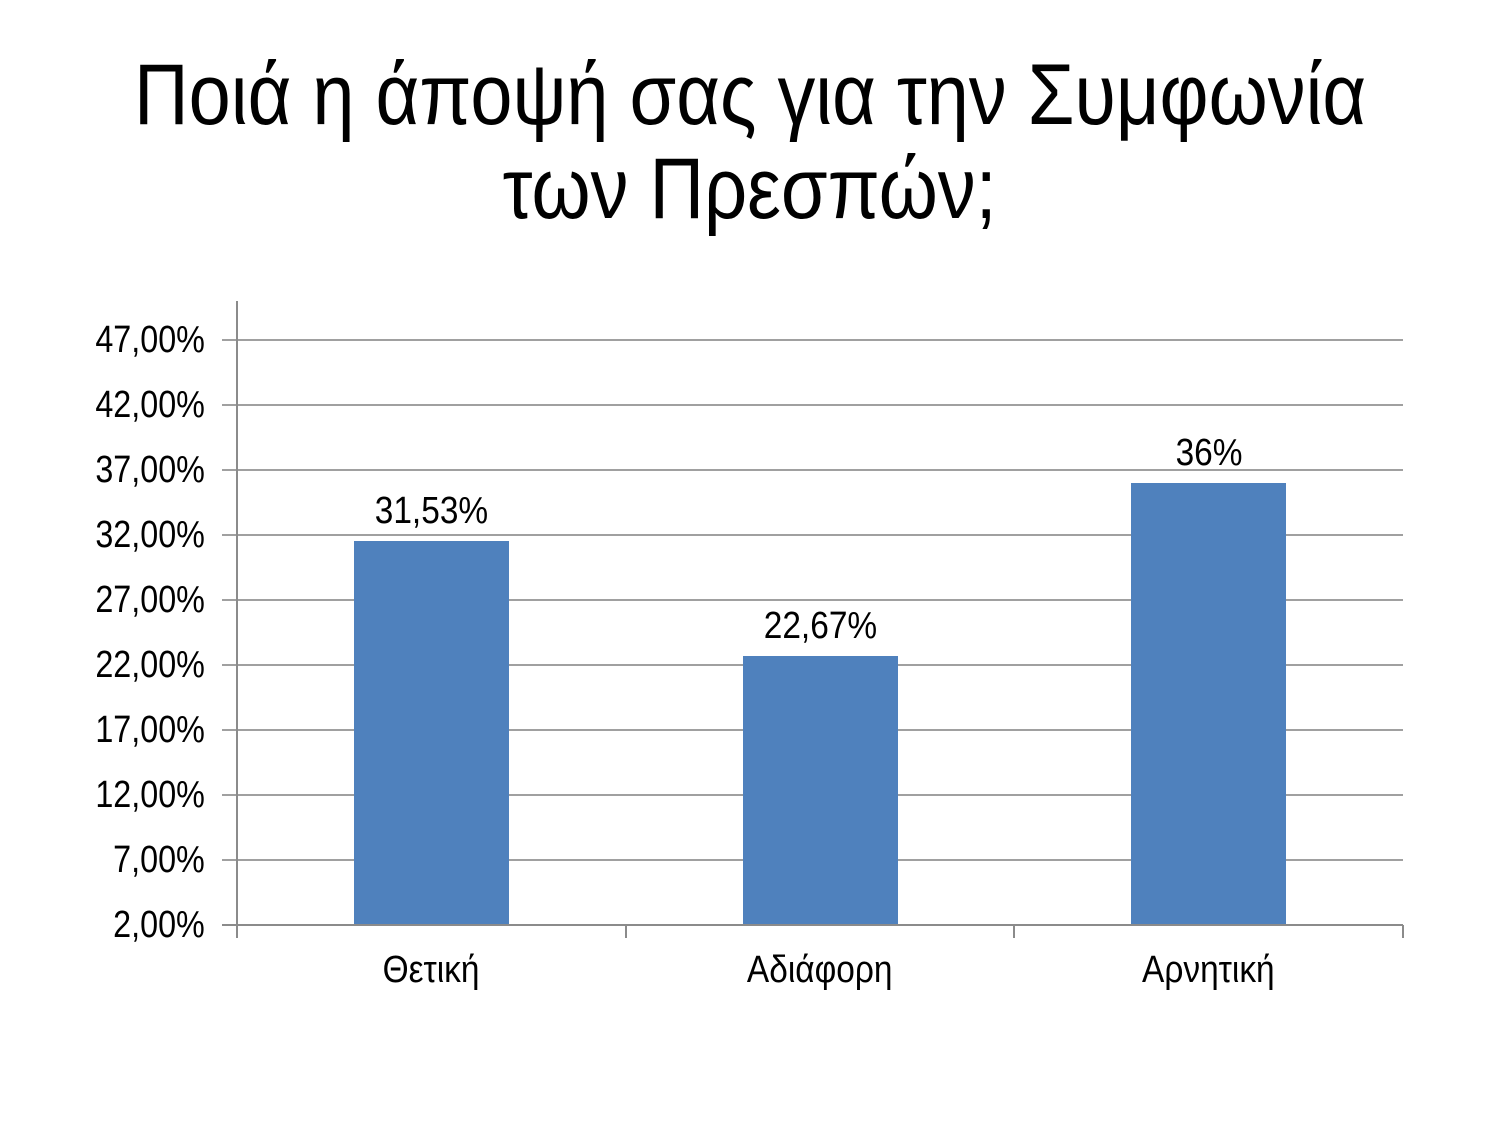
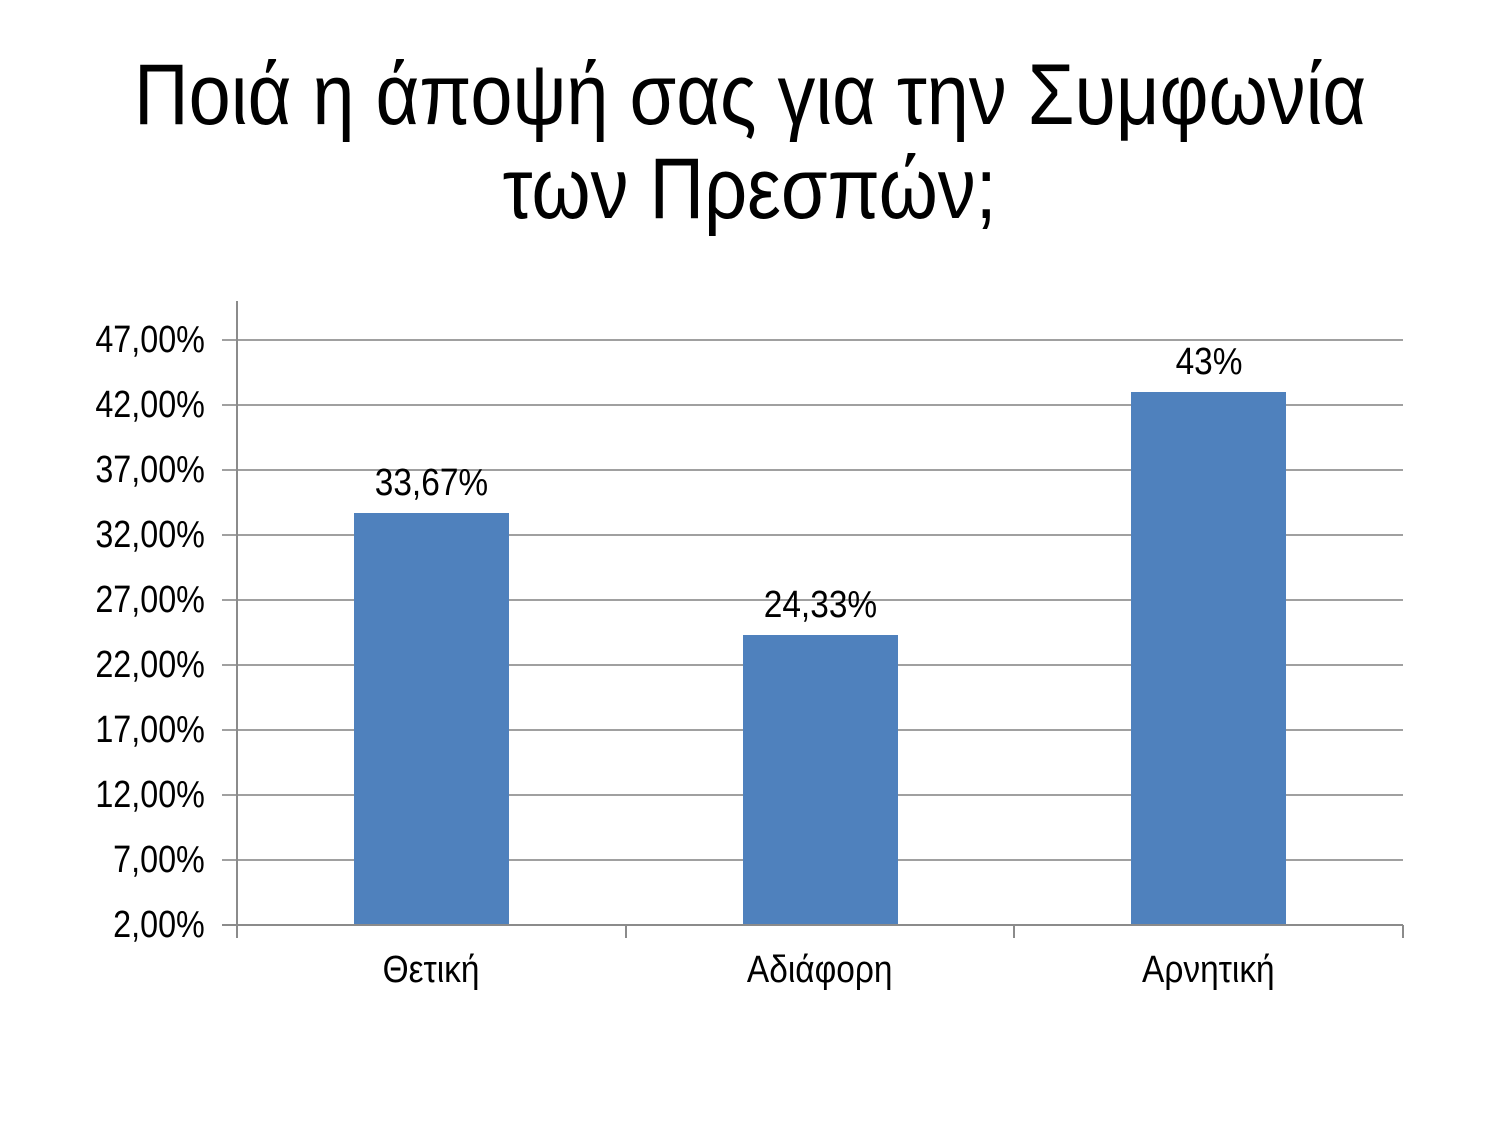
Θετική: 31,53% -> 33,67%
Αδιάφορη: 22,67% -> 24,33%
Αρνητική: 36% -> 43%
